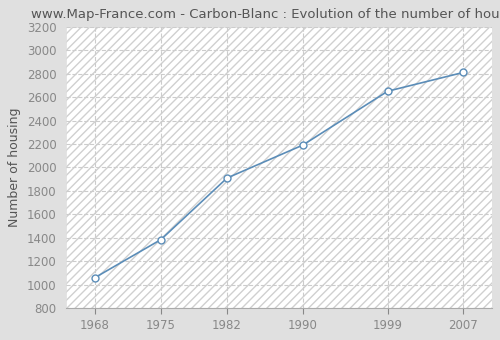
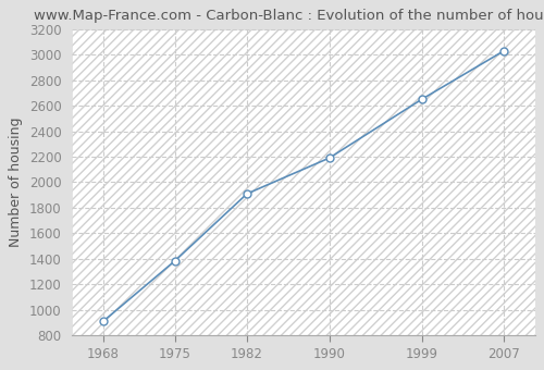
1968: 1060 -> 910
2007: 2810 -> 3030
